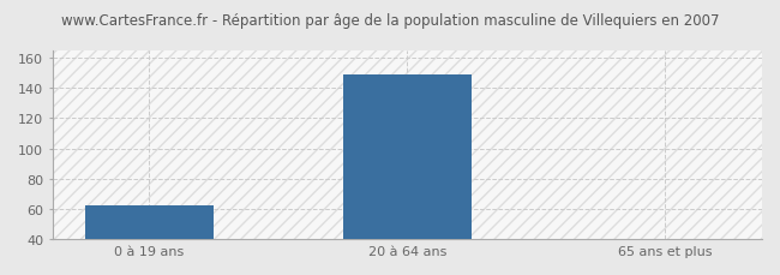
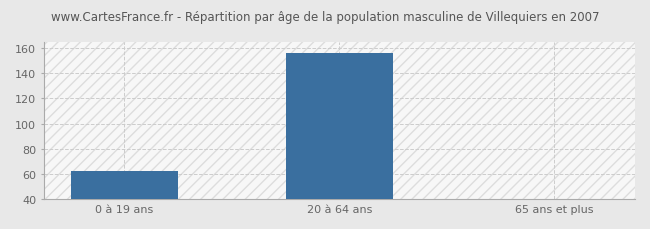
20 à 64 ans: 149 -> 156
